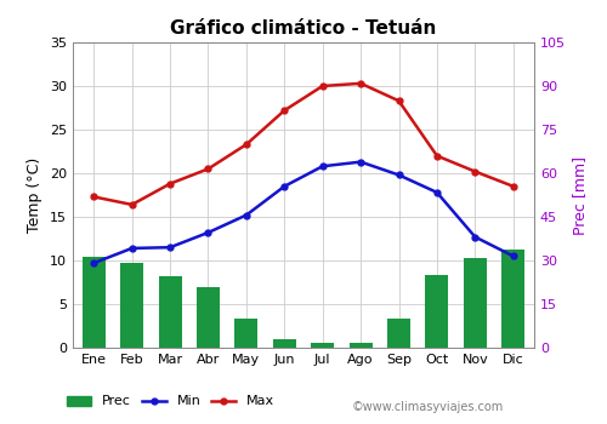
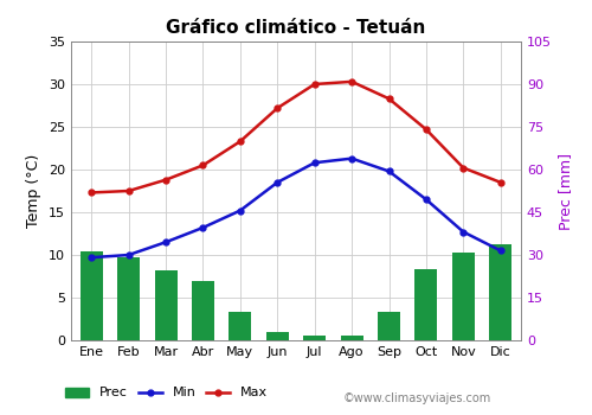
Min/Feb: 11.4 -> 10.0
Max/Feb: 16.4 -> 17.5
Min/Oct: 17.8 -> 16.5
Max/Oct: 22.0 -> 24.7
